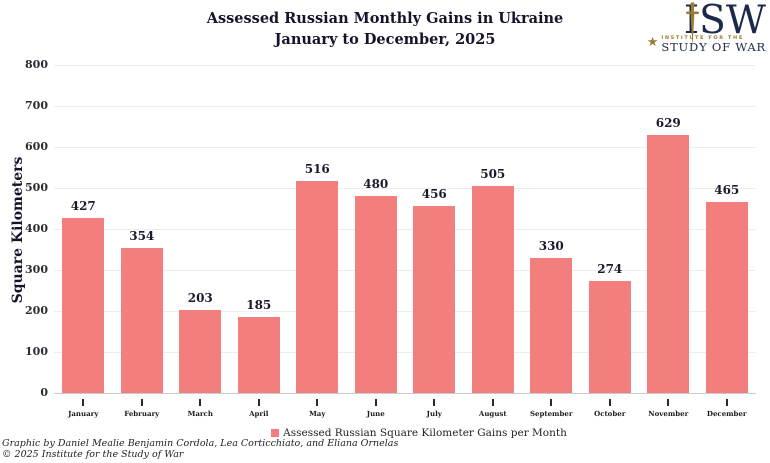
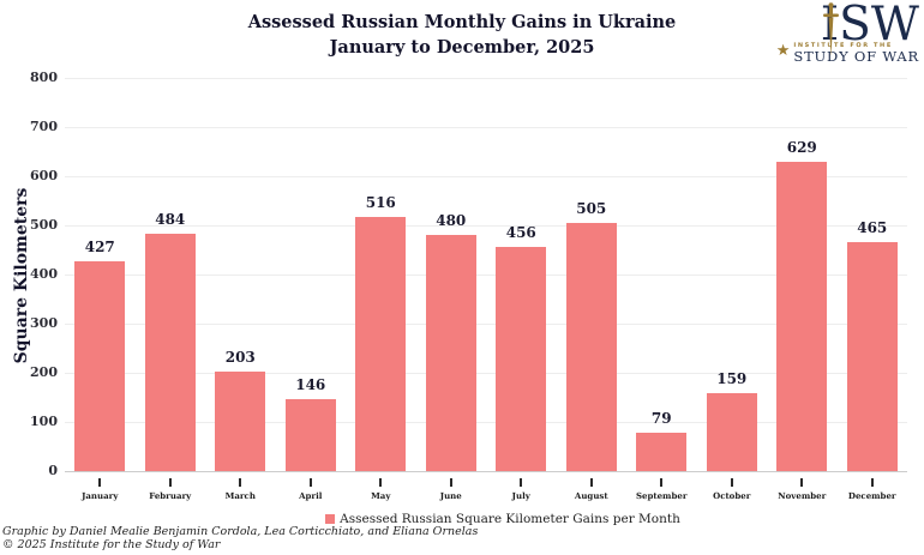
February: 354 -> 484
April: 185 -> 146
September: 330 -> 79
October: 274 -> 159
